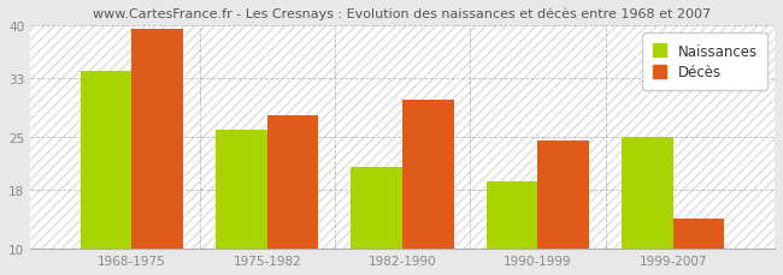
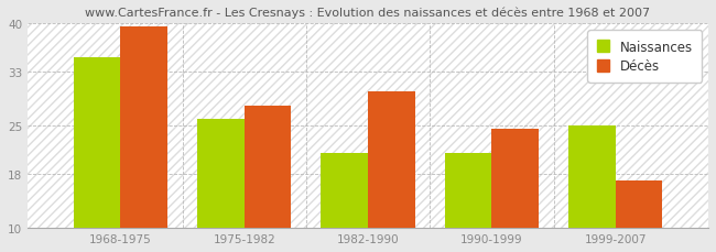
Naissances/1968-1975: 34 -> 35
Naissances/1990-1999: 19 -> 21
Décès/1999-2007: 14.0 -> 17.0
